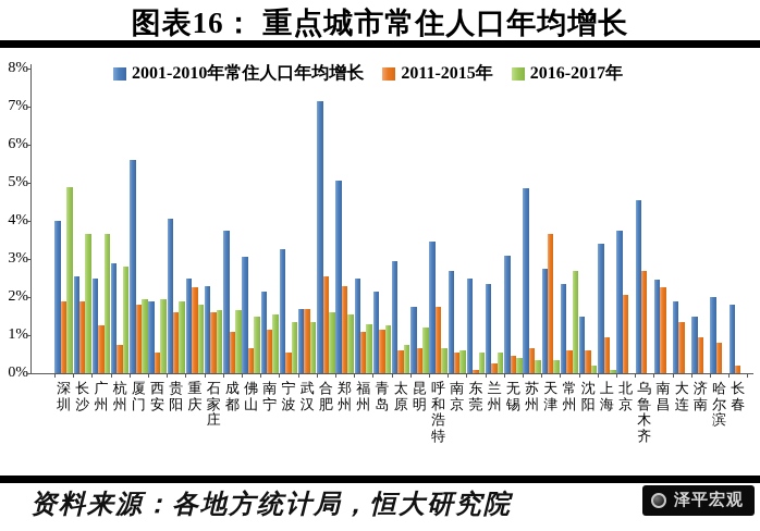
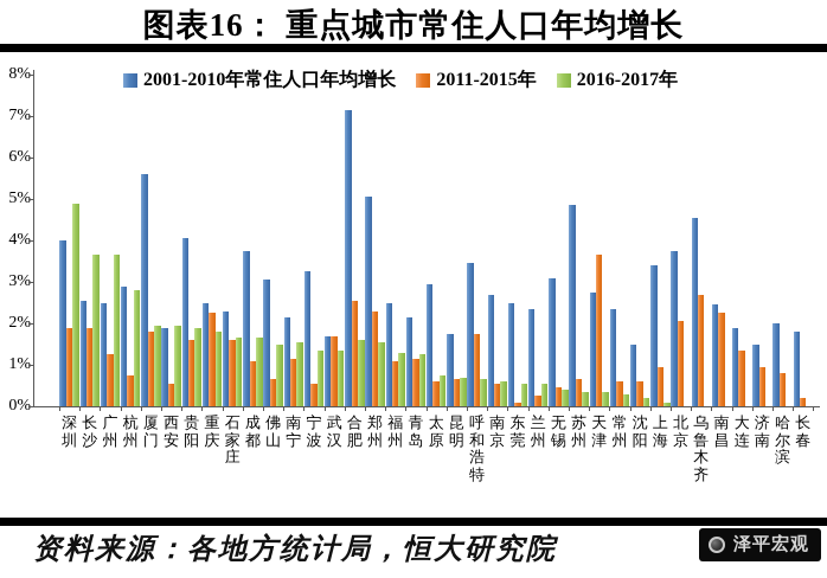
2016-2017年/昆明: 1.2% -> 0.7%
2016-2017年/常州: 2.7% -> 0.3%
